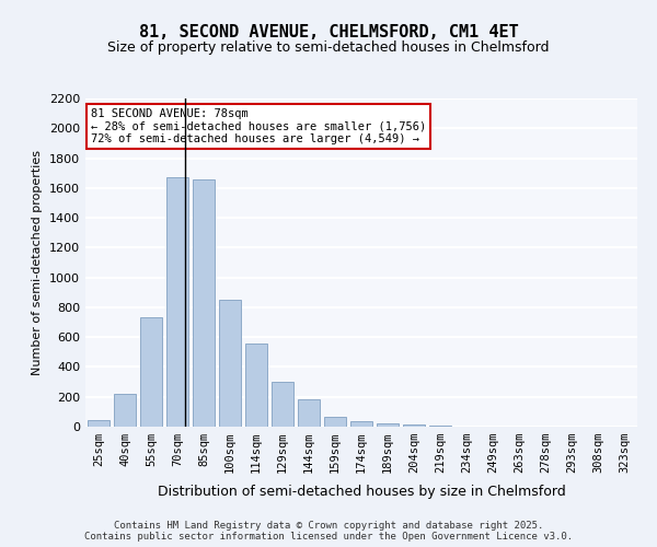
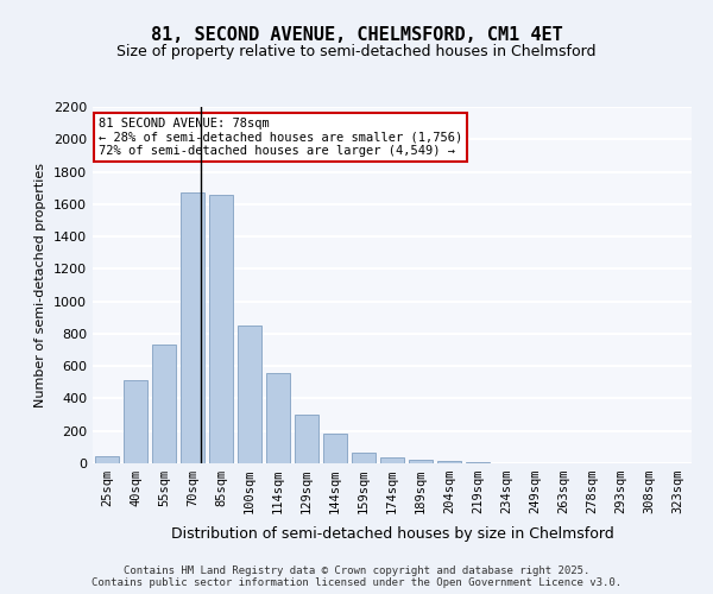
40sqm: 220 -> 510
